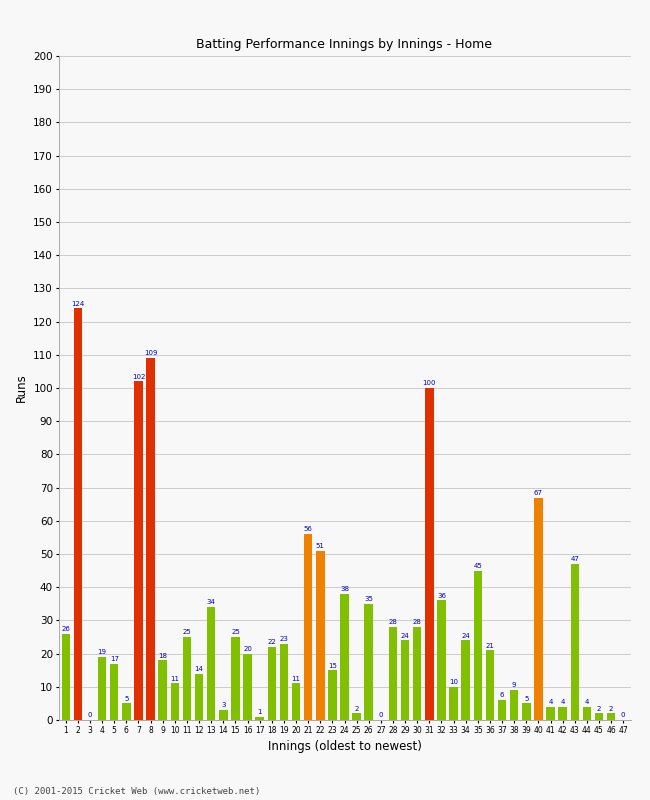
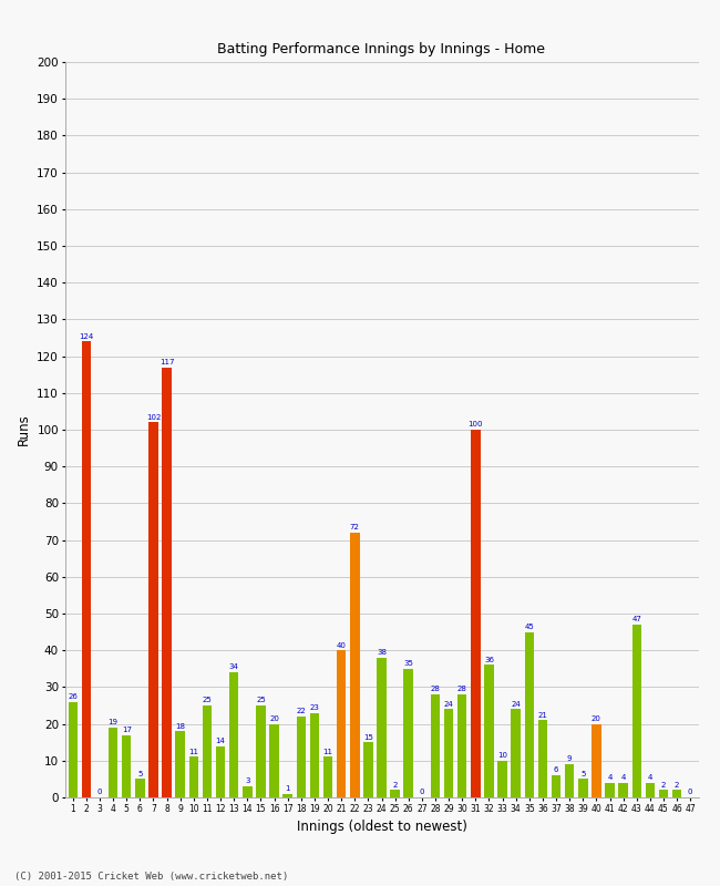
8: 109 -> 117
21: 56 -> 40
22: 51 -> 72
40: 67 -> 20
